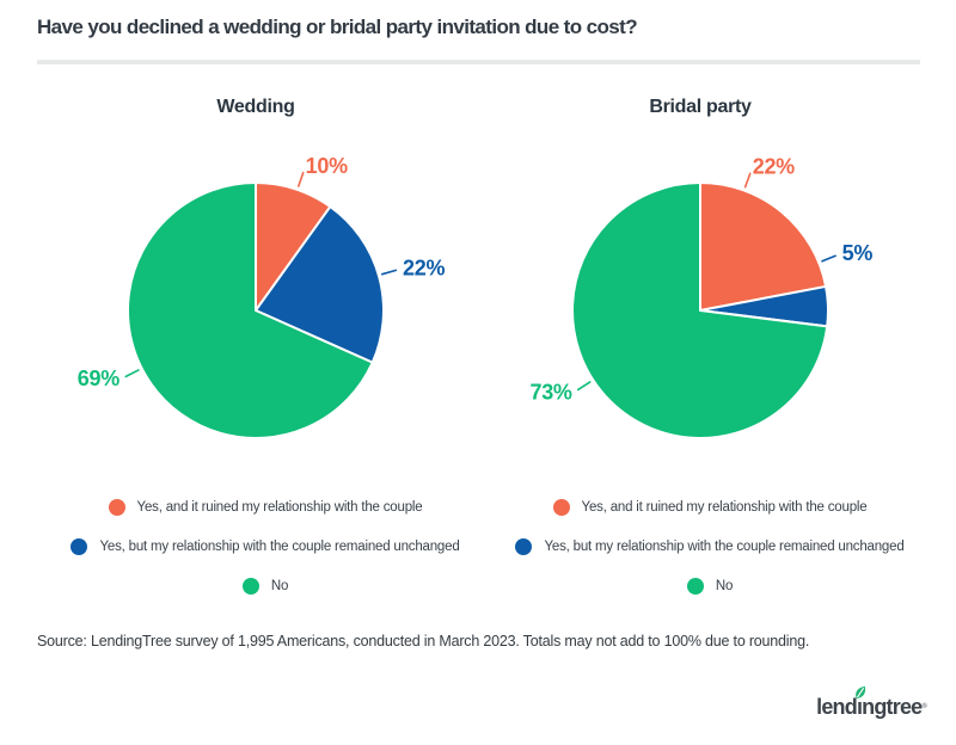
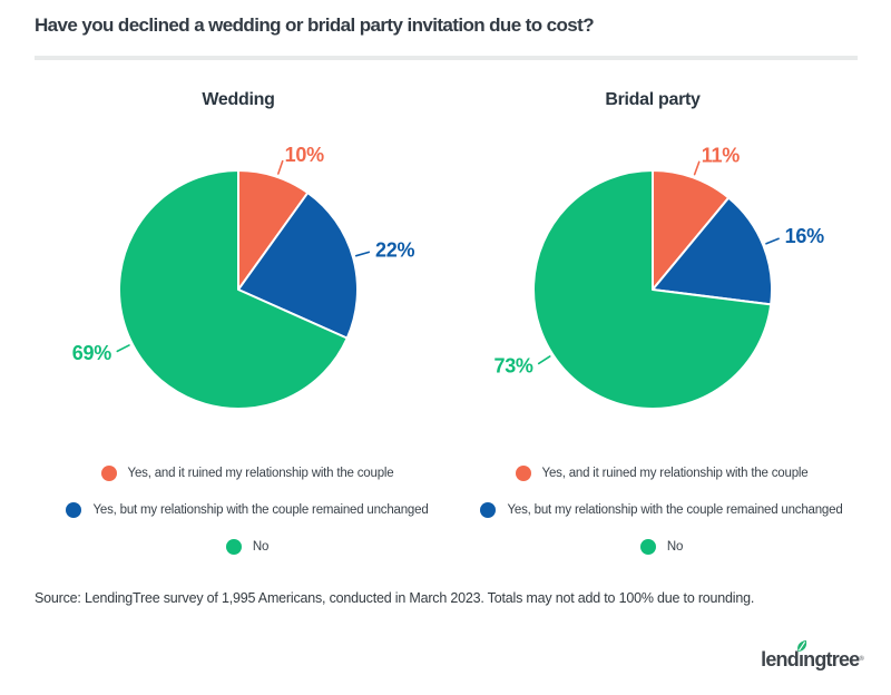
Bridal party/Yes, and it ruined my relationship with the couple: 22% -> 11%
Bridal party/Yes, but my relationship with the couple remained unchanged: 5% -> 16%
